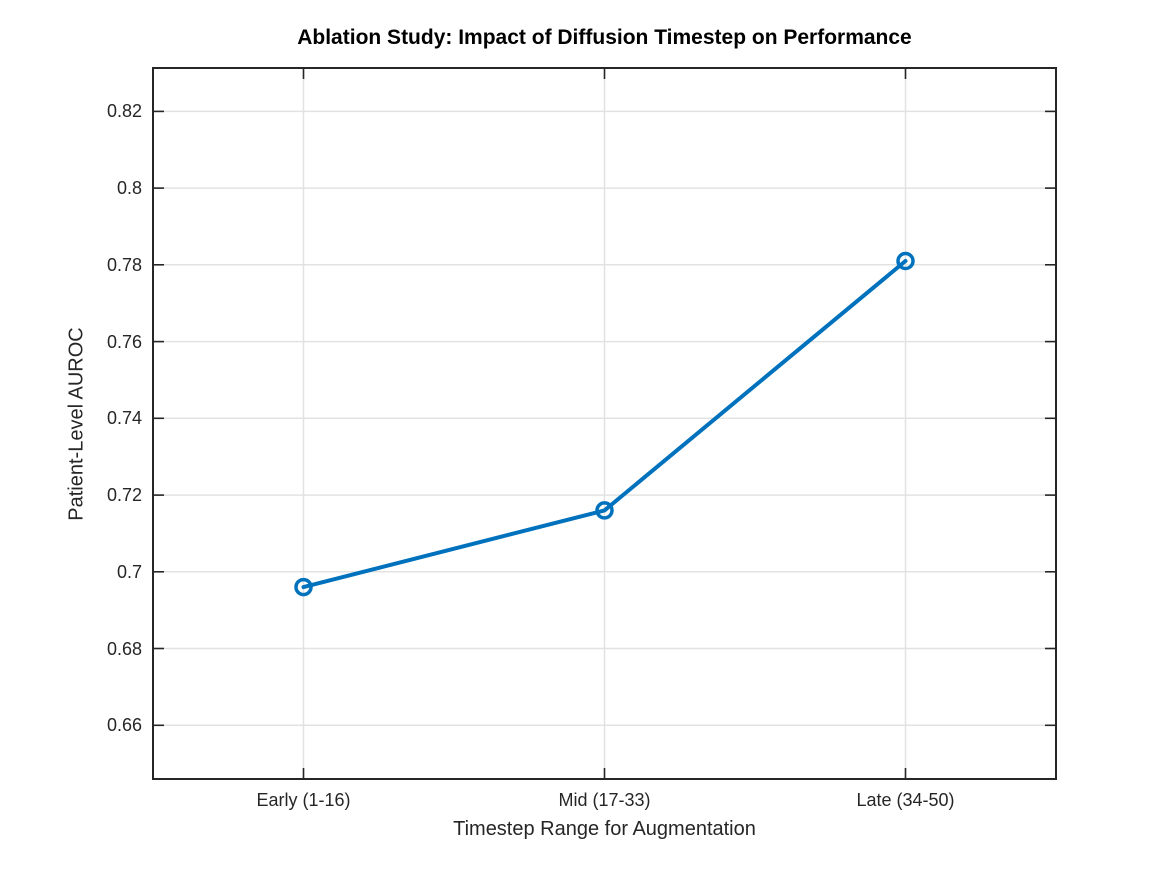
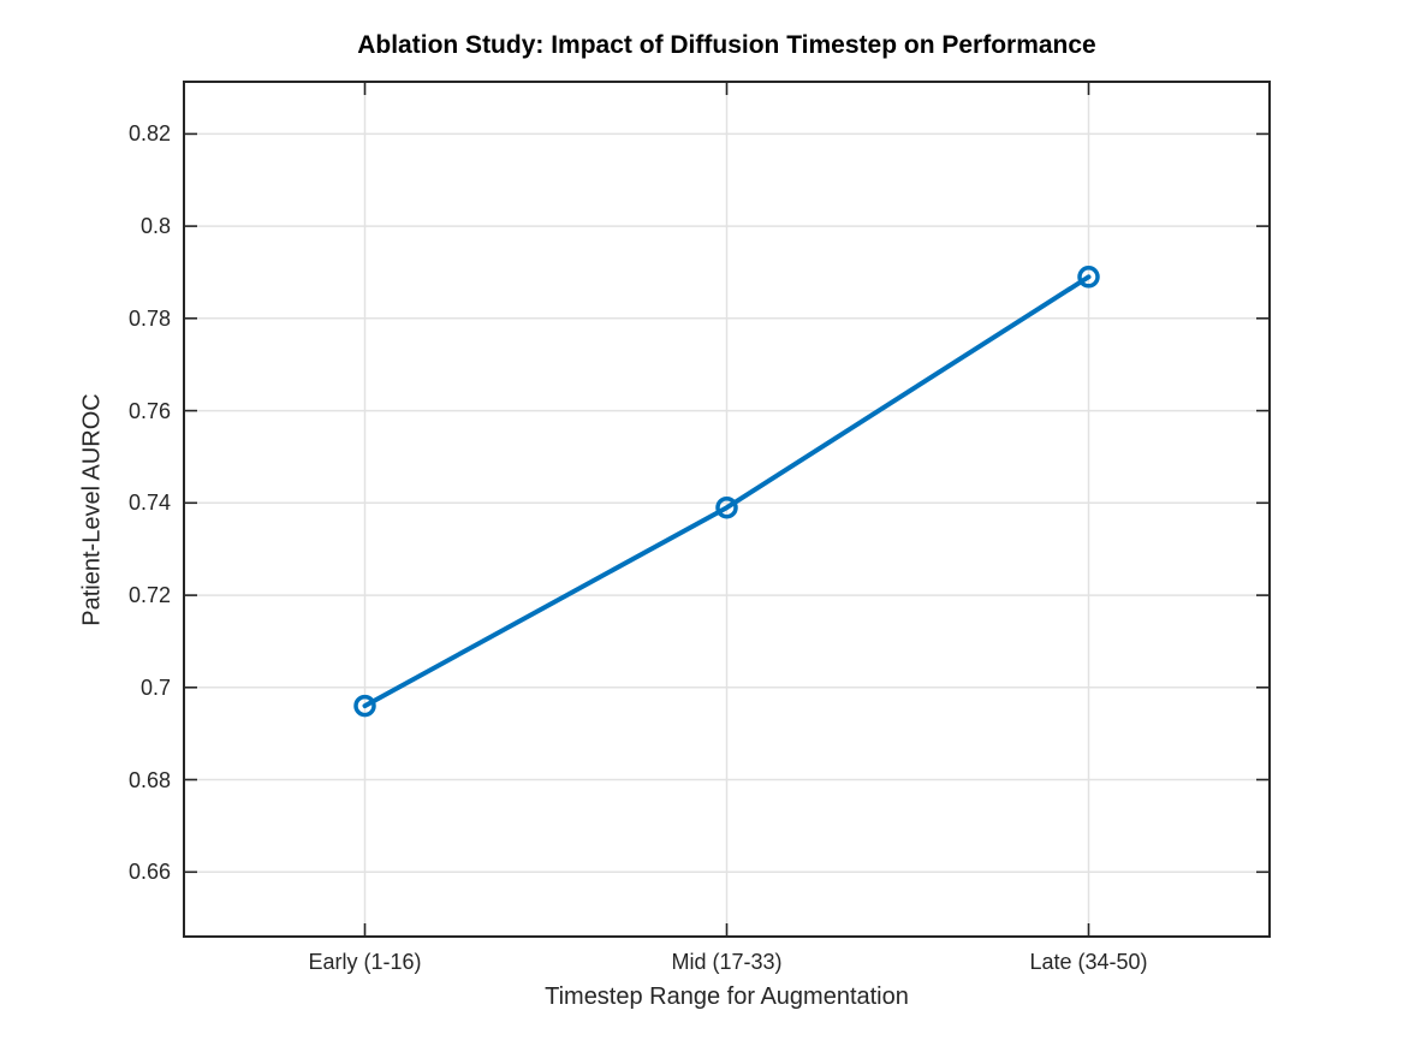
Mid (17-33): 0.716 -> 0.739
Late (34-50): 0.781 -> 0.789
